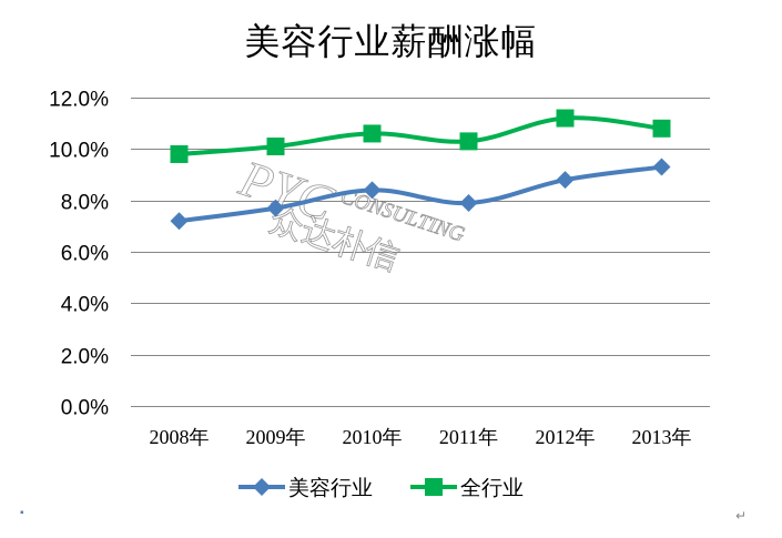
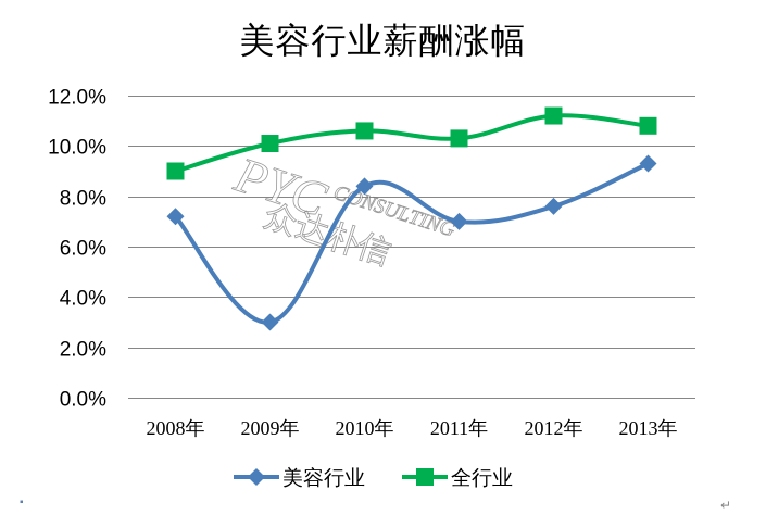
全行业/2008年: 9.8% -> 9.0%
美容行业/2009年: 7.7% -> 3.0%
美容行业/2011年: 7.9% -> 7.0%
美容行业/2012年: 8.8% -> 7.6%
